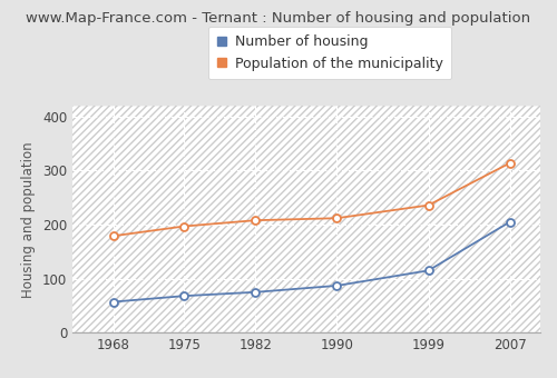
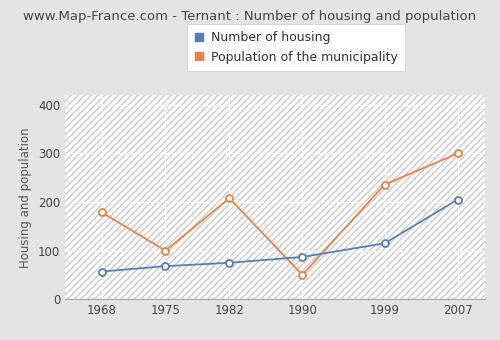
Population of the municipality/1975: 197 -> 100
Population of the municipality/1990: 212 -> 50
Population of the municipality/2007: 314 -> 300
